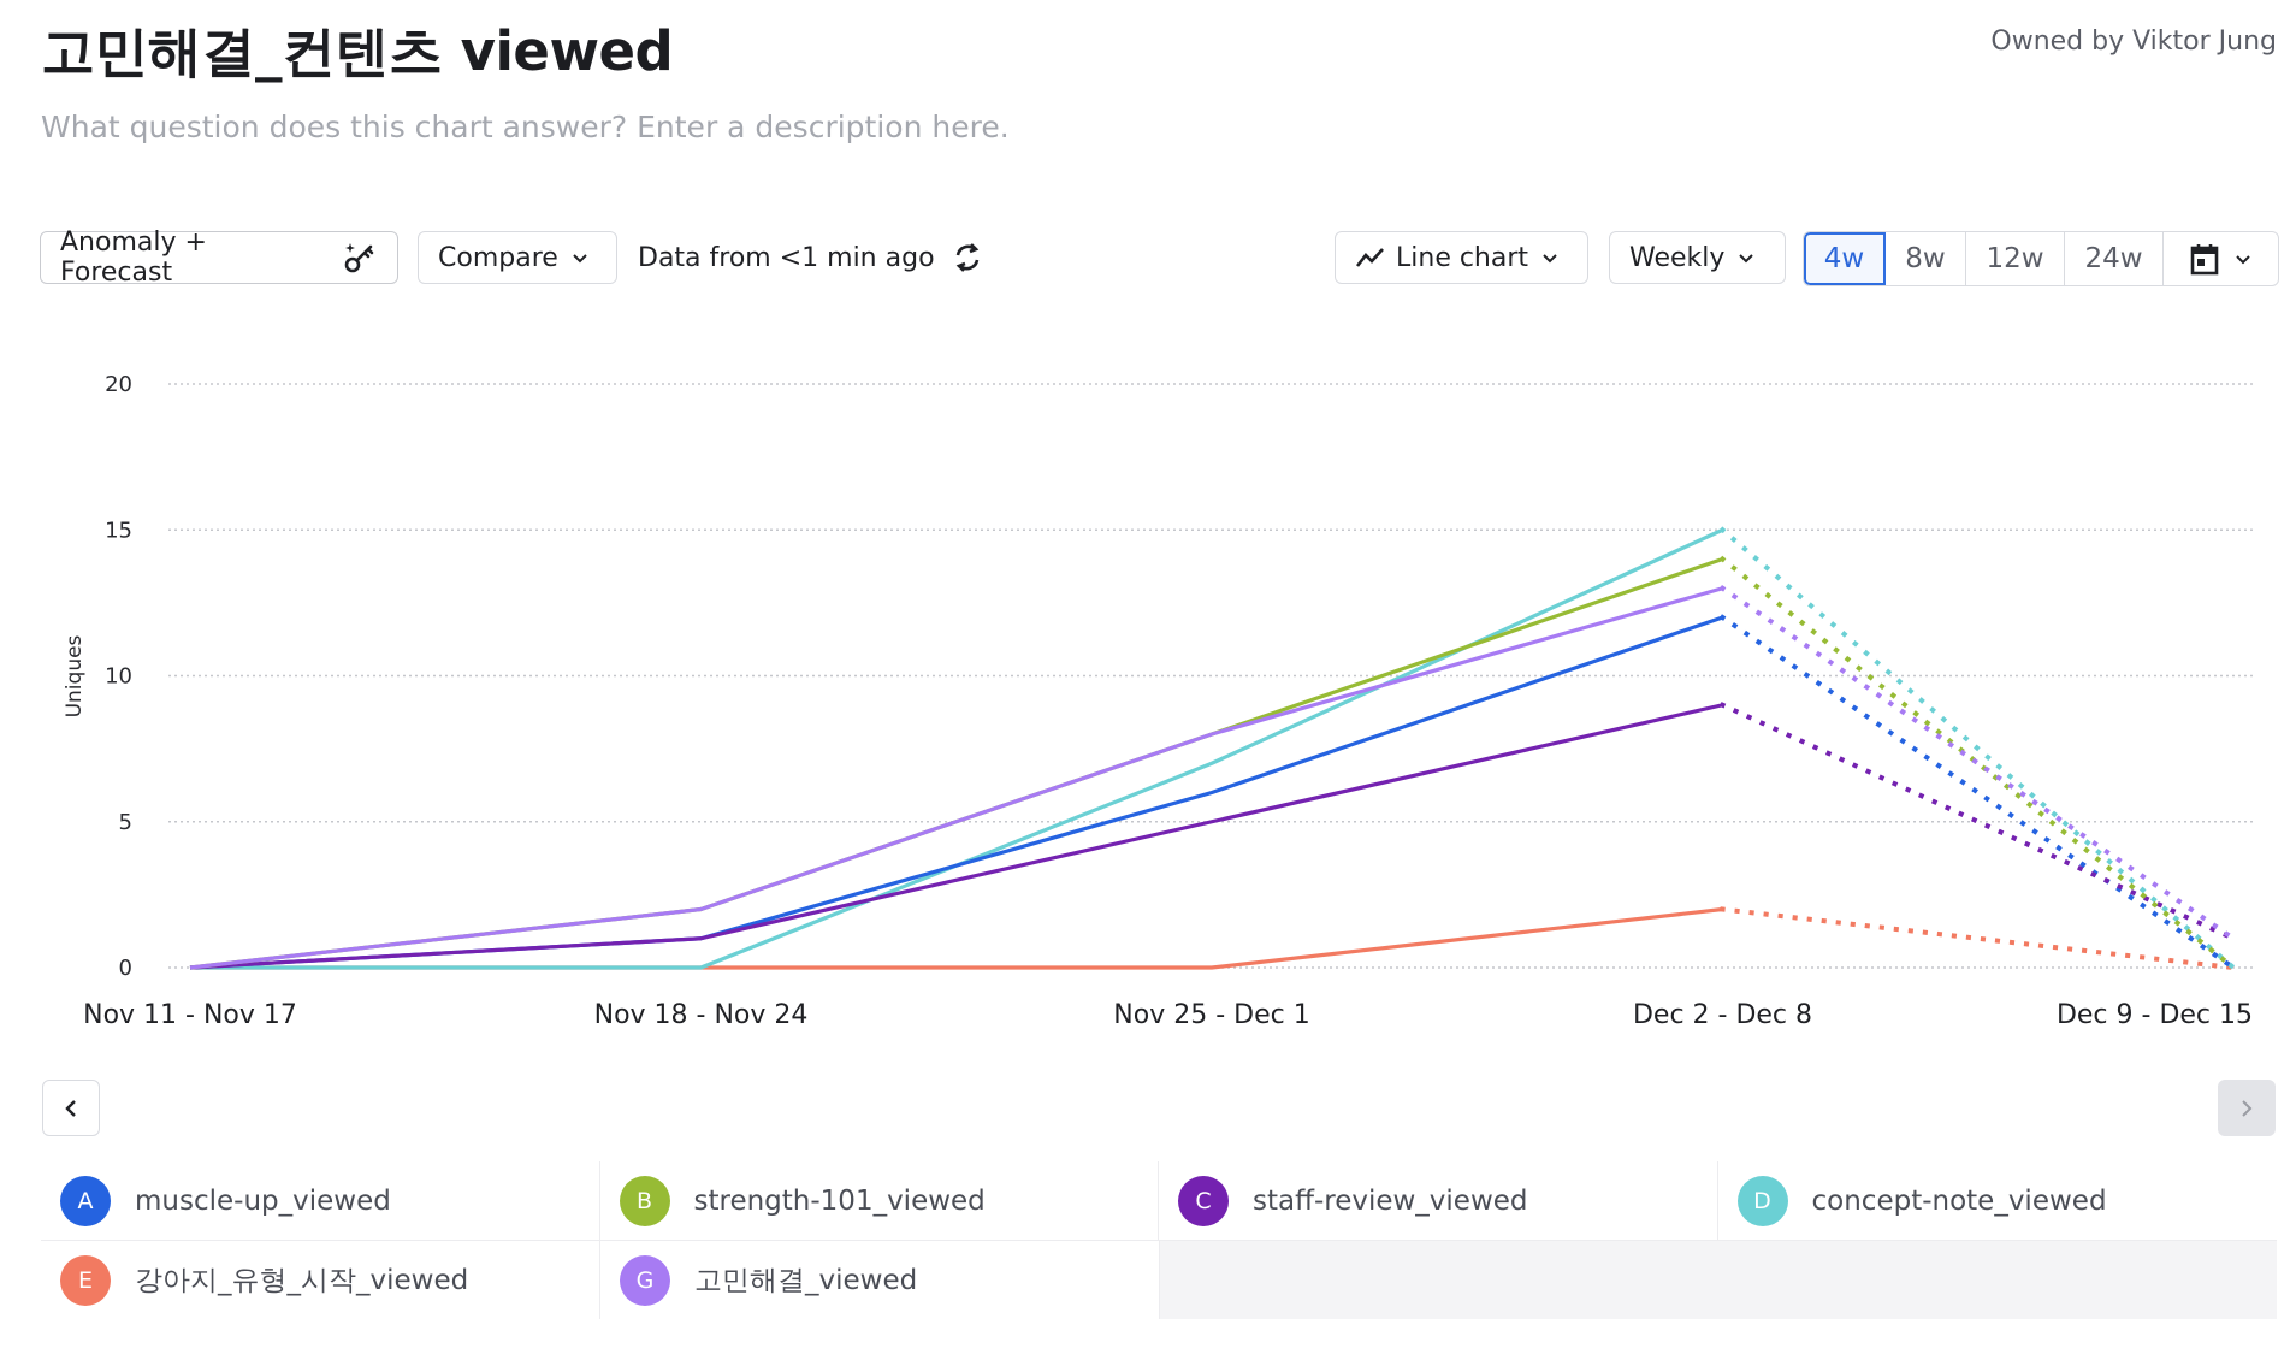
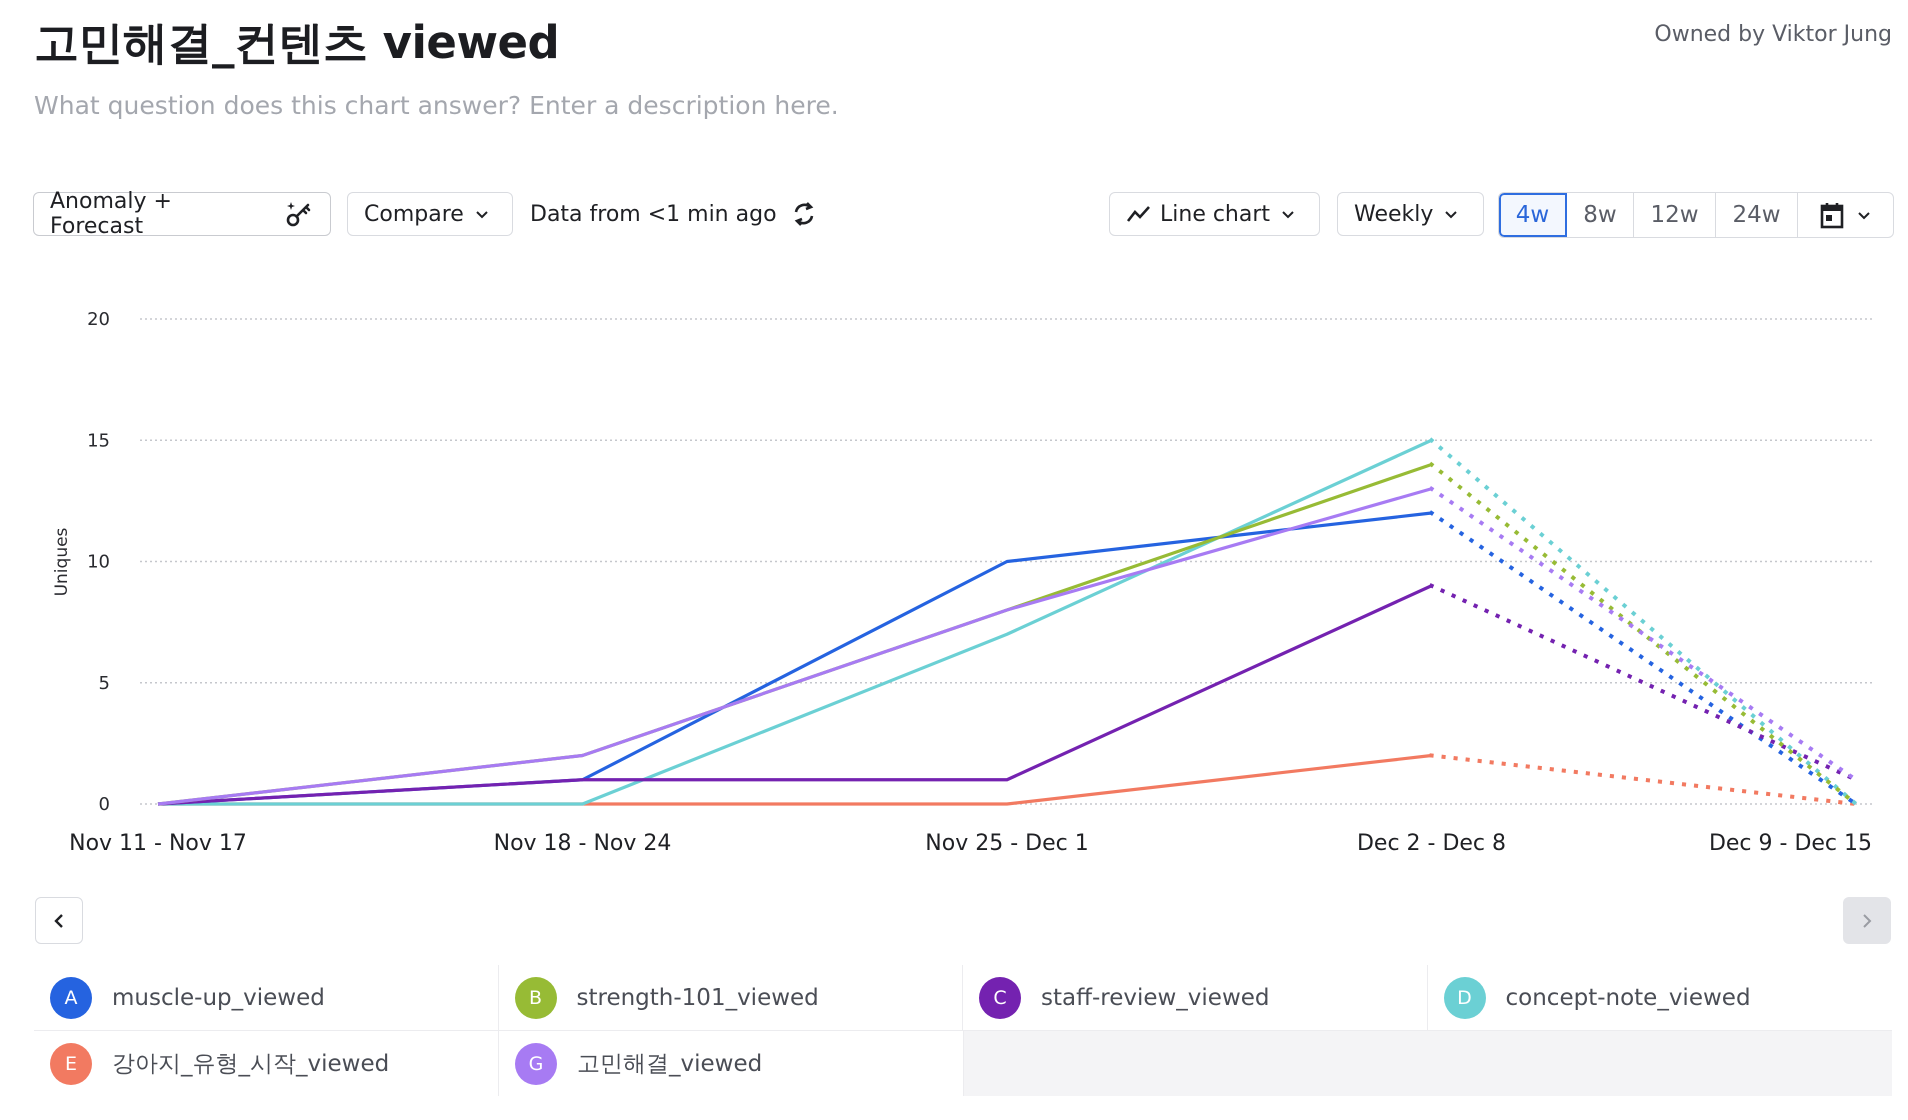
muscle-up_viewed/Nov 25 - Dec 1: 6 -> 10
staff-review_viewed/Nov 25 - Dec 1: 5 -> 1
